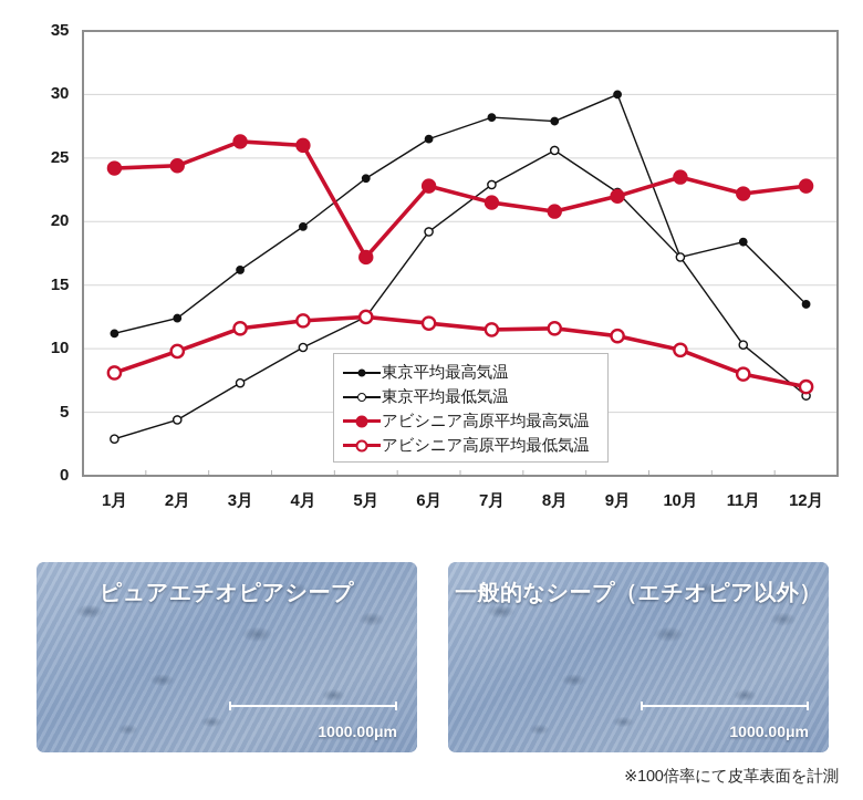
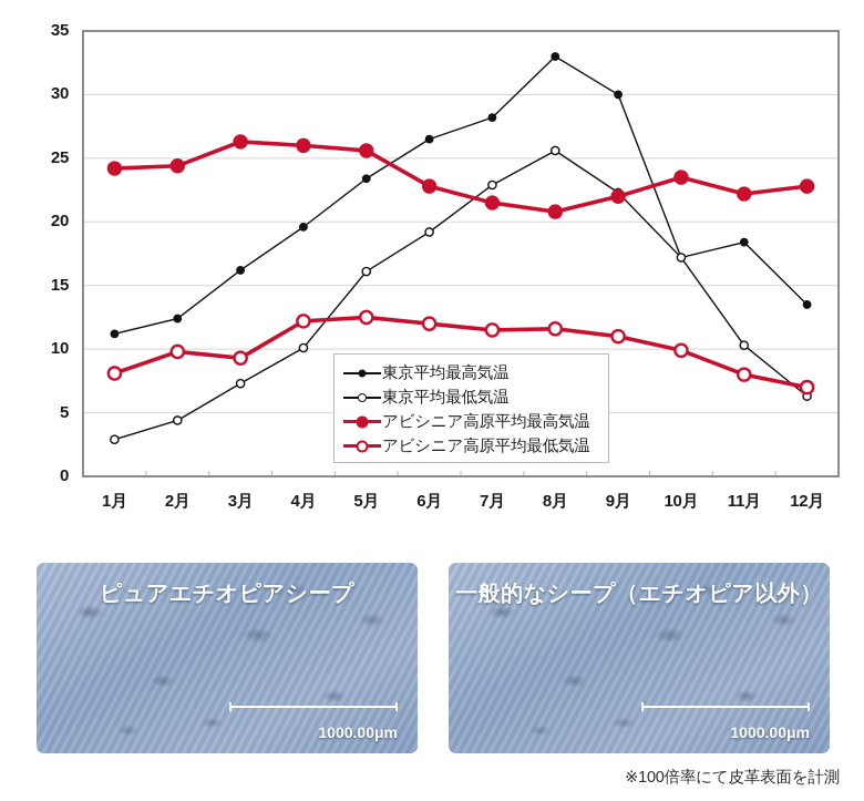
アビシニア高原平均最低気温/3月: 11.6 -> 9.3
東京平均最低気温/5月: 12.5 -> 16.1
アビシニア高原平均最高気温/5月: 17.2 -> 25.6
東京平均最高気温/8月: 27.9 -> 33.0
